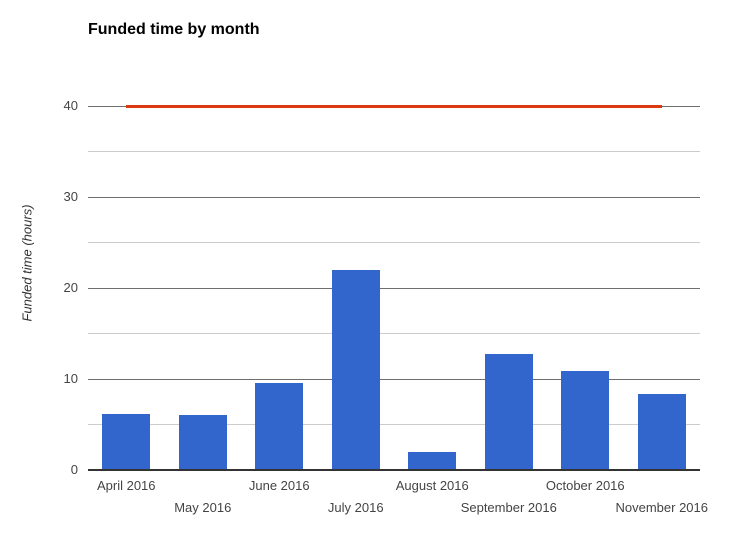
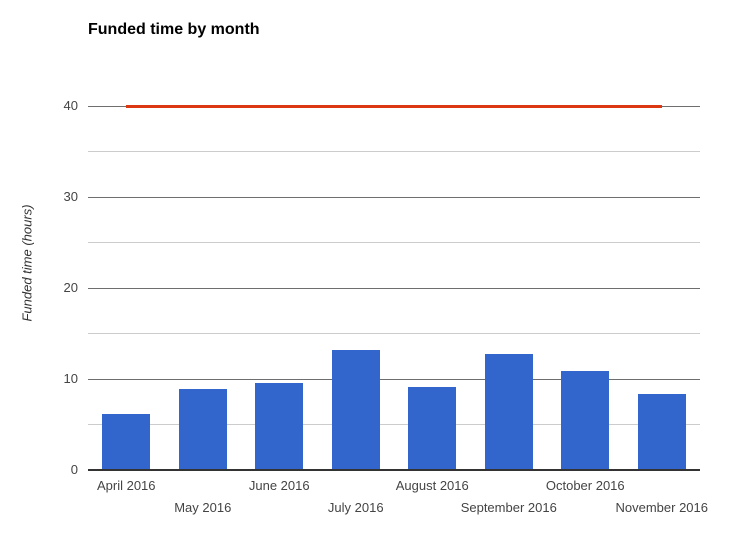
May 2016: 6 -> 9
July 2016: 22 -> 13
August 2016: 2 -> 9
